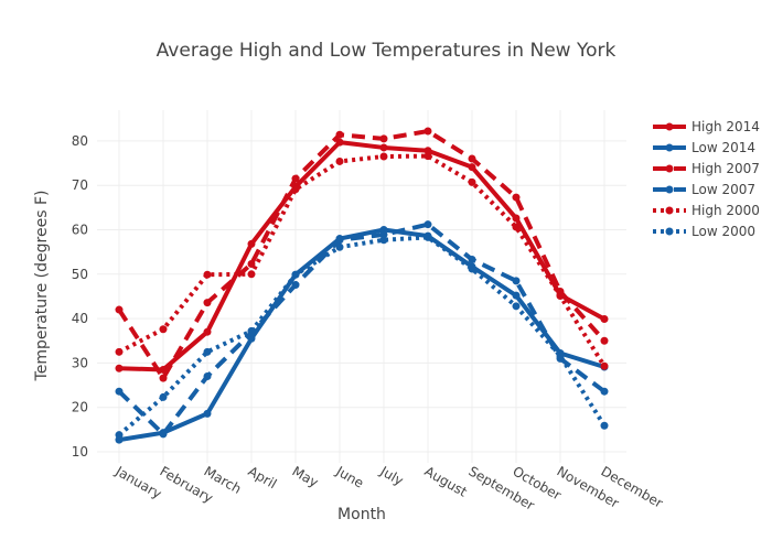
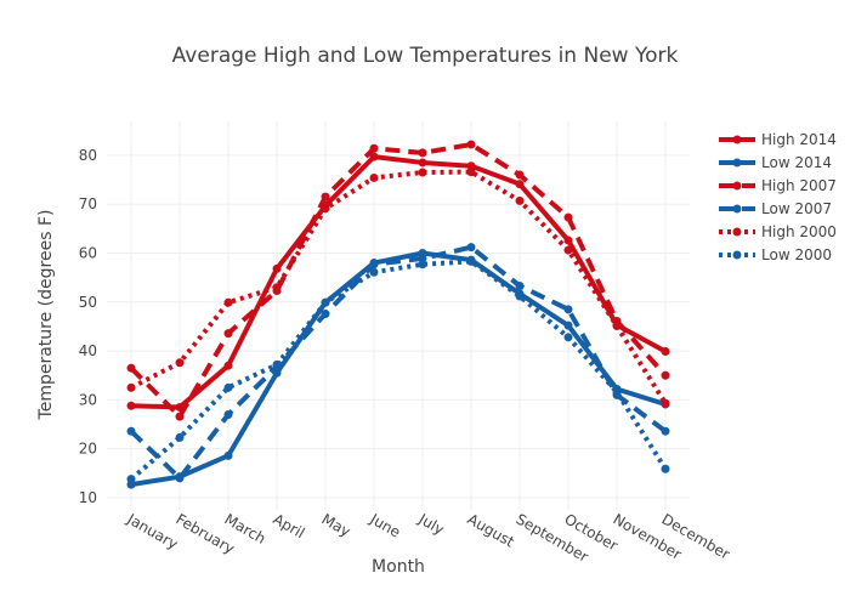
High 2007/January: 42 -> 36
High 2000/April: 50 -> 53
